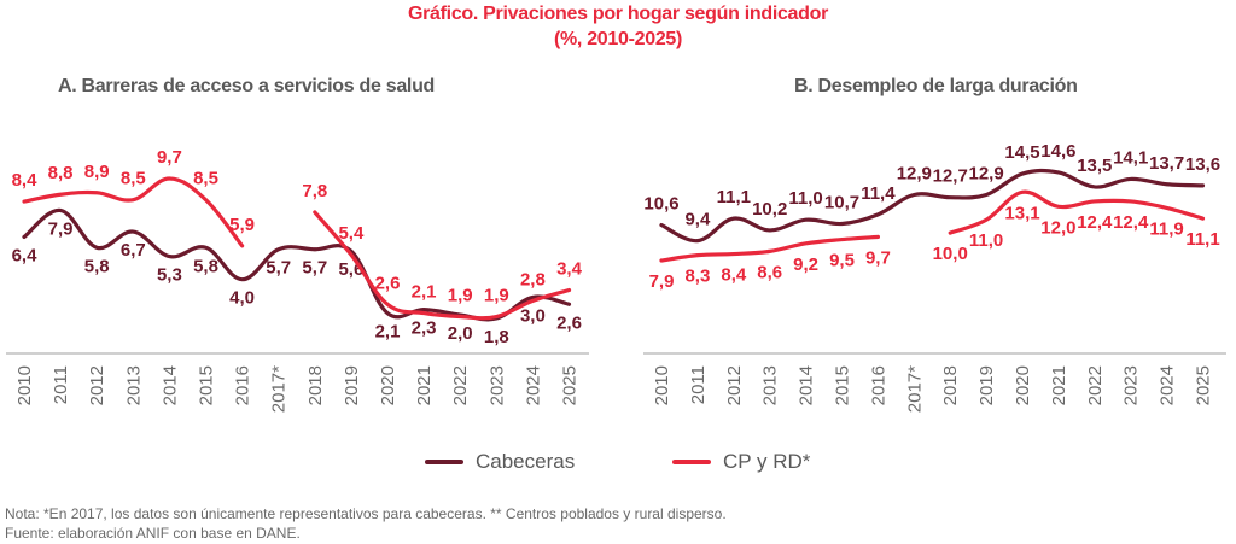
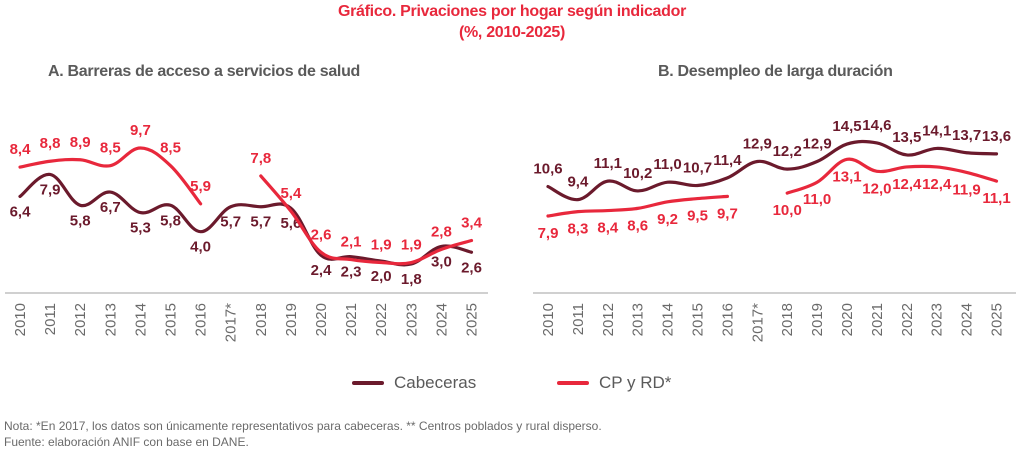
A. Barreras de acceso a servicios de salud/Cabeceras/2020: 2,1 -> 2,4
B. Desempleo de larga duración/Cabeceras/2018: 12,7 -> 12,2
